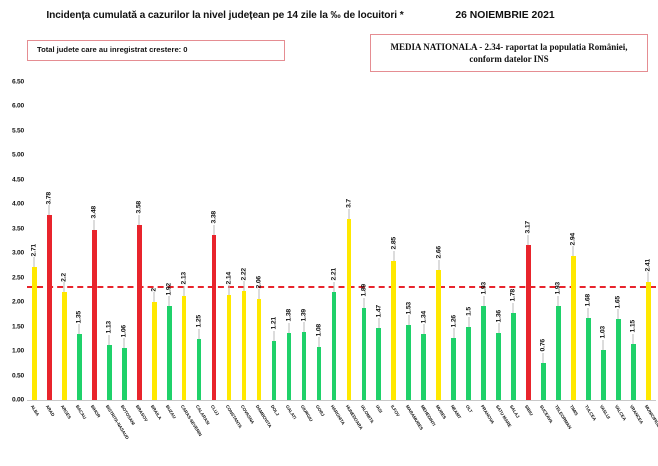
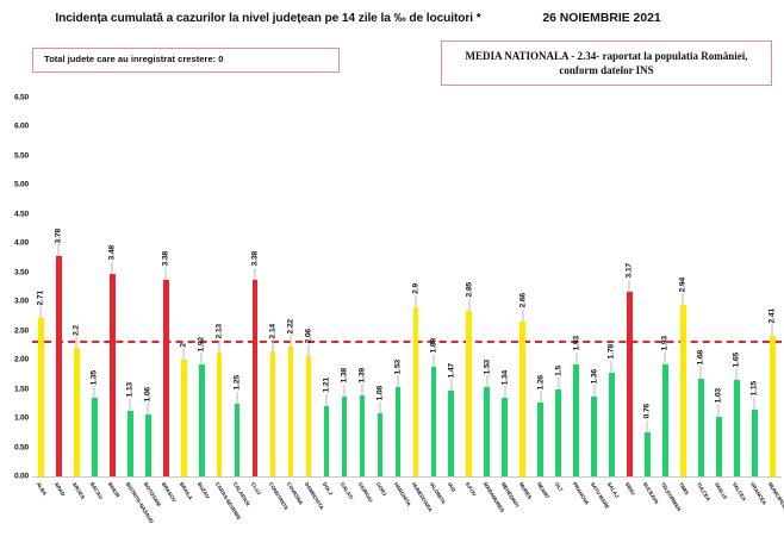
BRASOV: 3.58 -> 3.38
HARGHITA: 2.21 -> 1.53
HUNEDOARA: 3.7 -> 2.9
